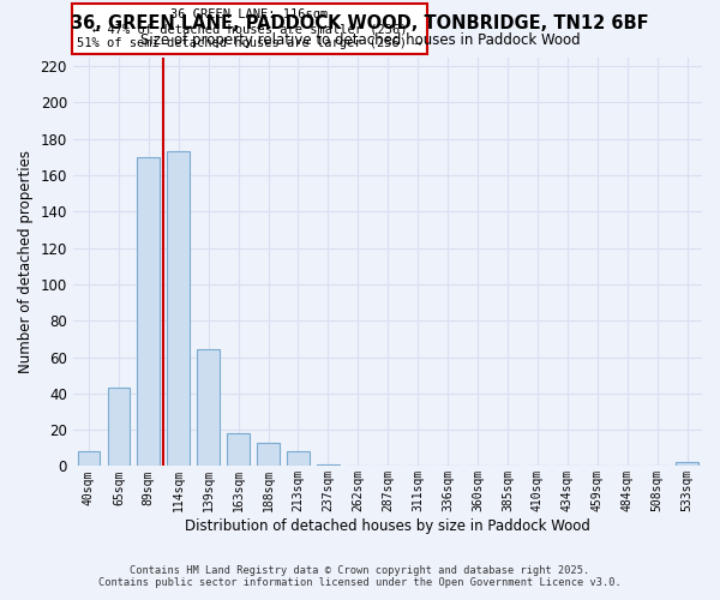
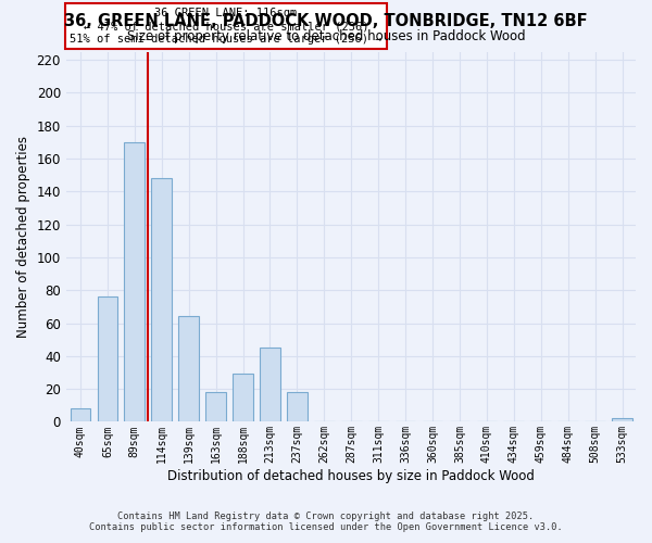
65sqm: 43 -> 76
114sqm: 173 -> 148
188sqm: 13 -> 29
213sqm: 8 -> 45
237sqm: 1 -> 18
